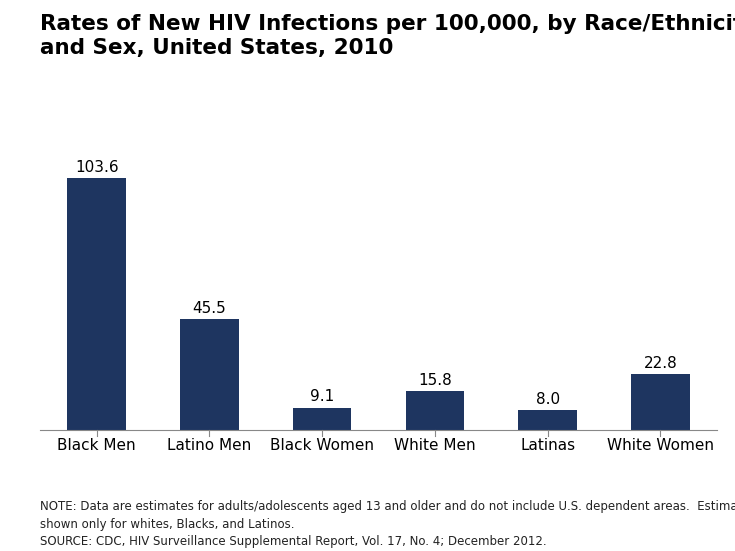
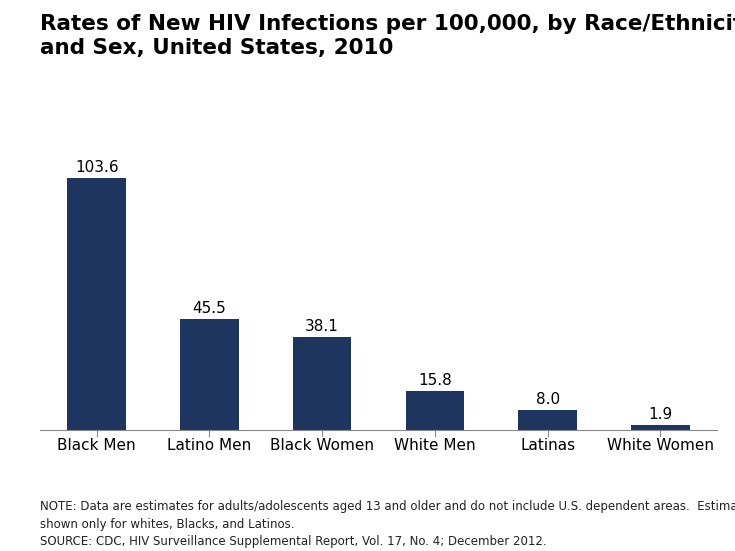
Black Women: 9.1 -> 38.1
White Women: 22.8 -> 1.9
